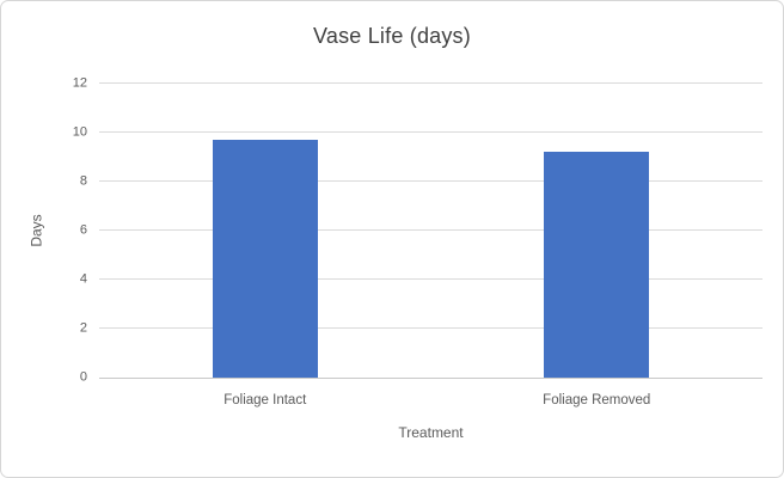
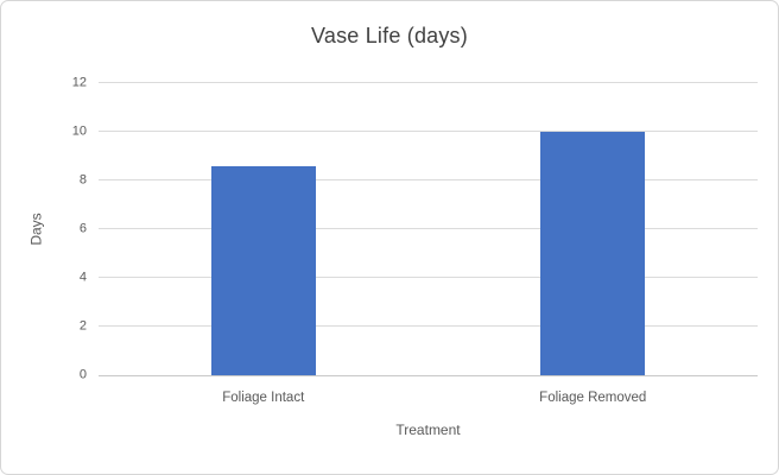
Foliage Intact: 9.7 -> 8.6
Foliage Removed: 9.2 -> 10.0
